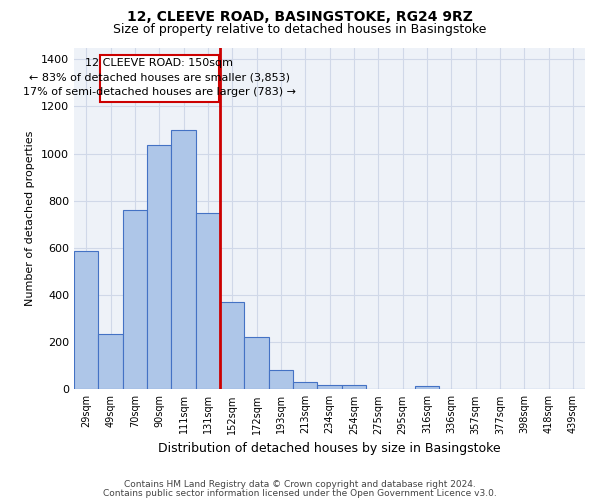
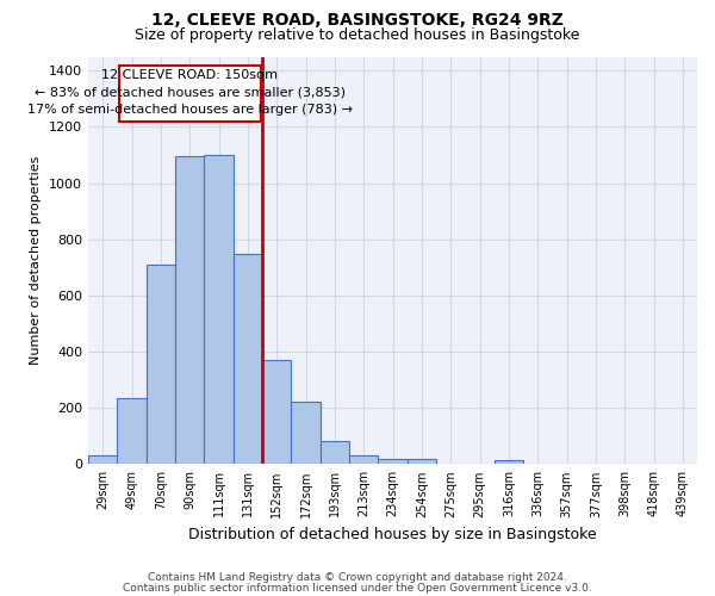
29sqm: 585 -> 30
70sqm: 760 -> 710
90sqm: 1035 -> 1095
